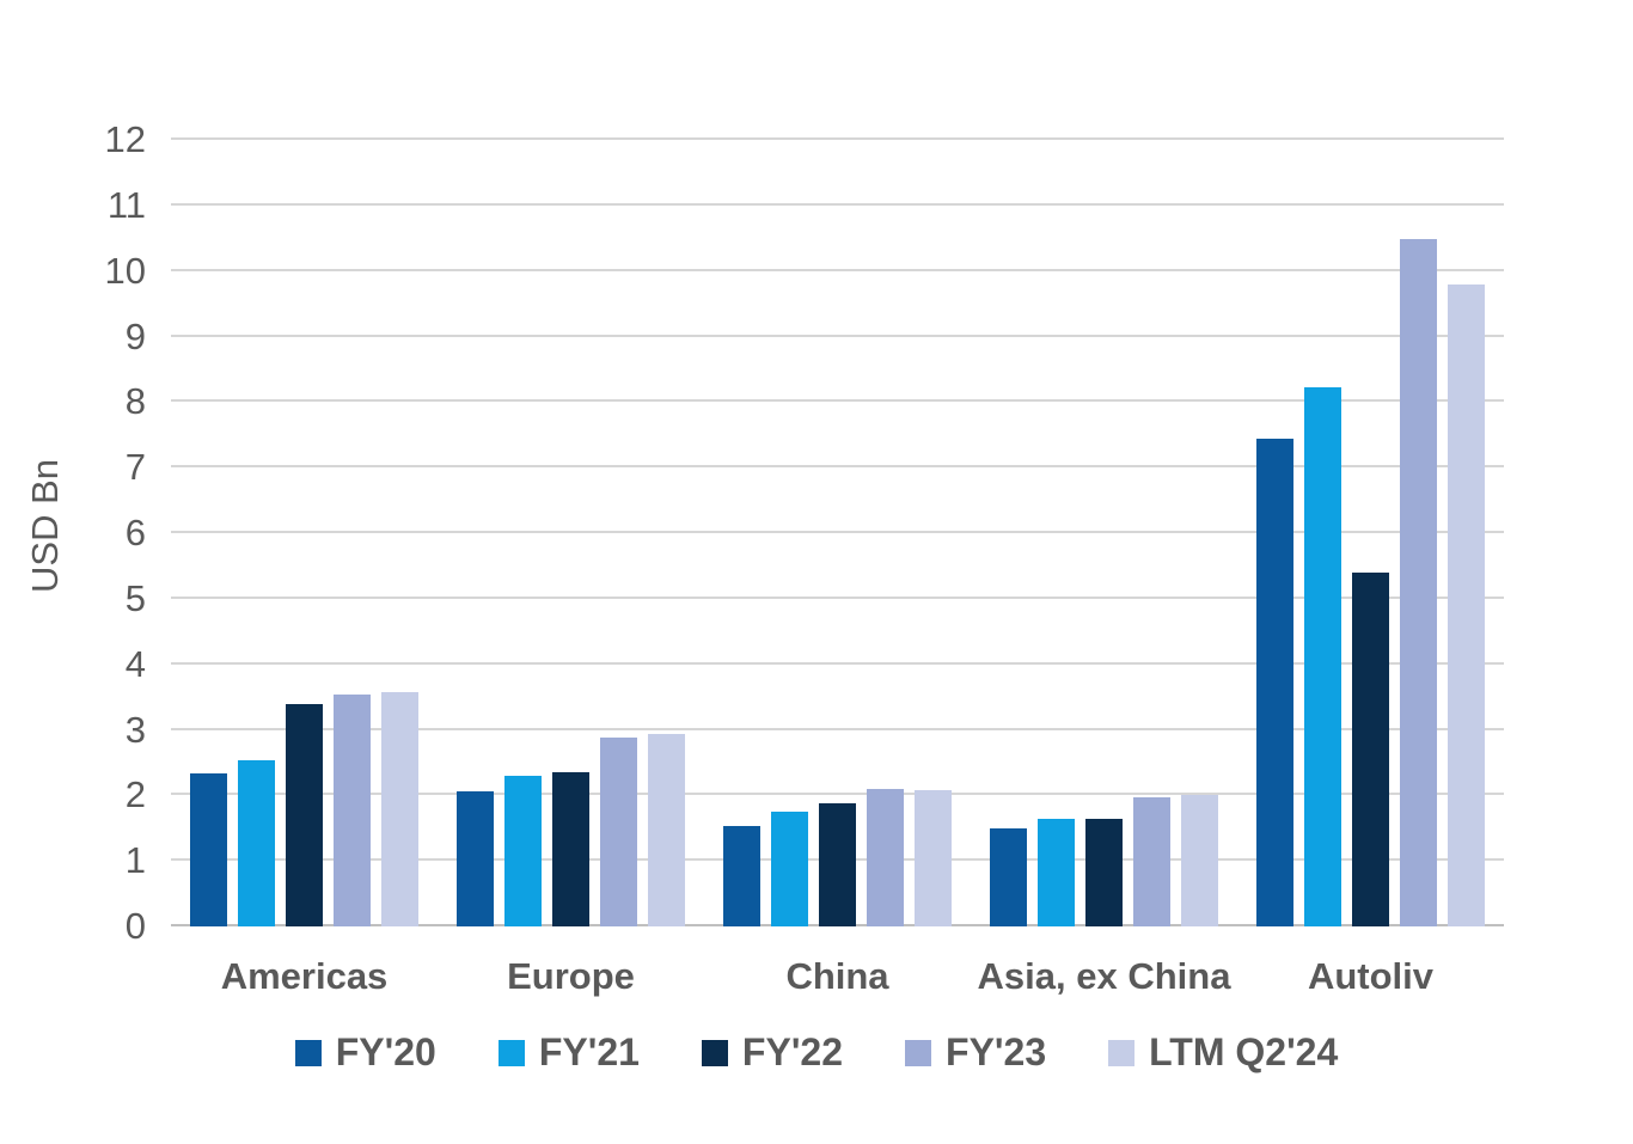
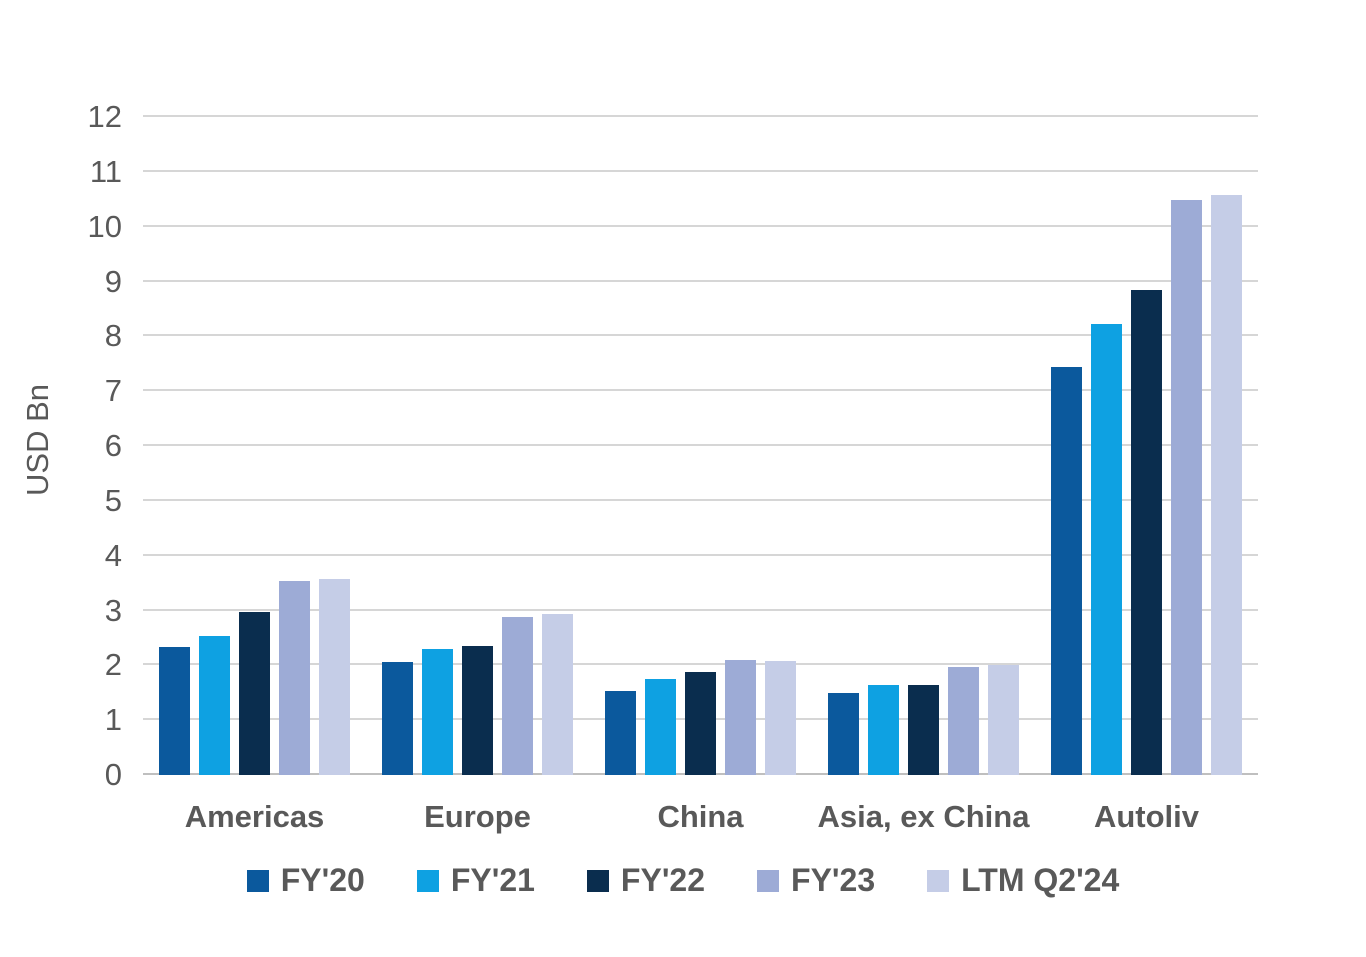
FY'22/Americas: 3.4 -> 3.0
FY'22/Autoliv: 5.4 -> 8.8
LTM Q2'24/Autoliv: 9.8 -> 10.6
